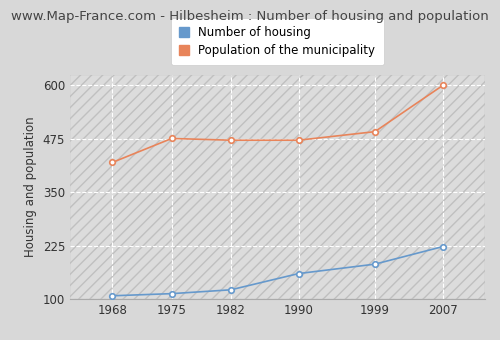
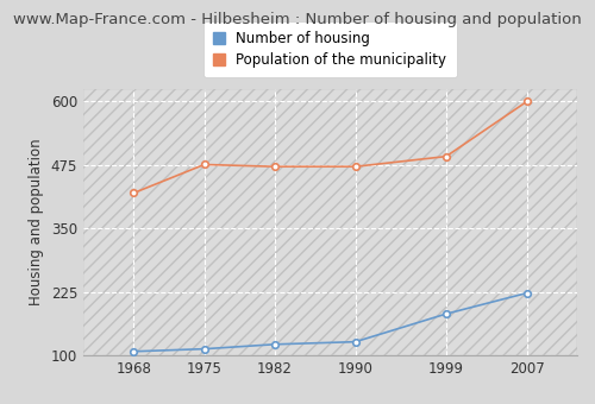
Number of housing/1990: 160 -> 127
